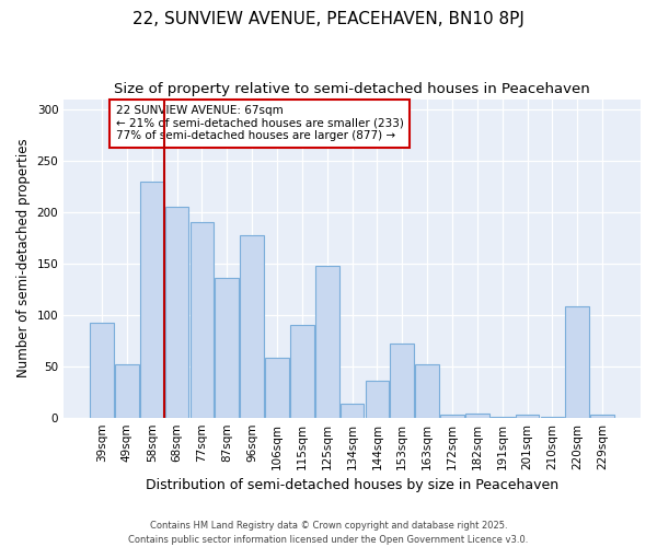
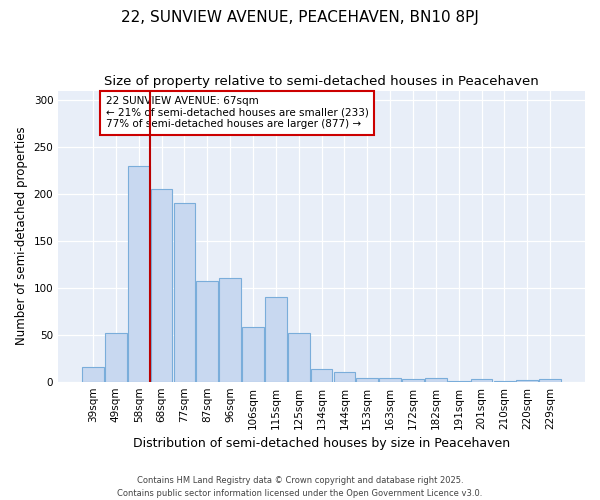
39sqm: 92 -> 16
87sqm: 136 -> 107
96sqm: 178 -> 110
125sqm: 148 -> 52
144sqm: 36 -> 10
153sqm: 72 -> 4
163sqm: 52 -> 4
220sqm: 108 -> 2
